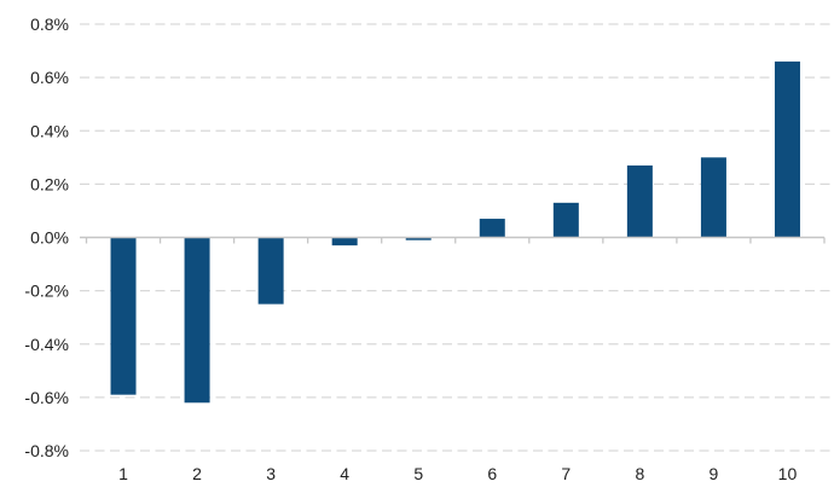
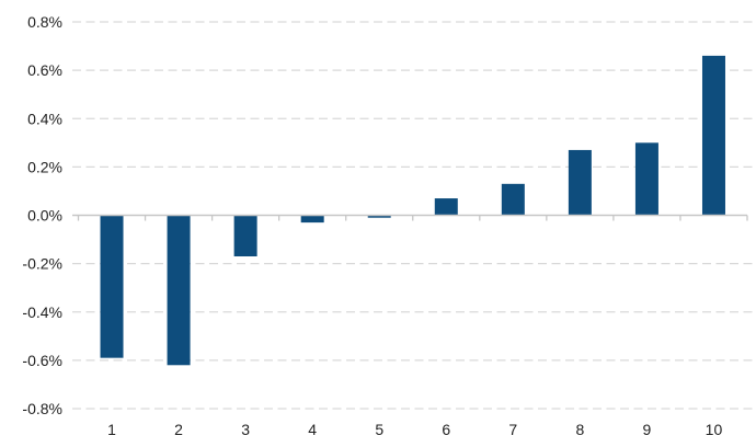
3: -0.25% -> -0.17%
